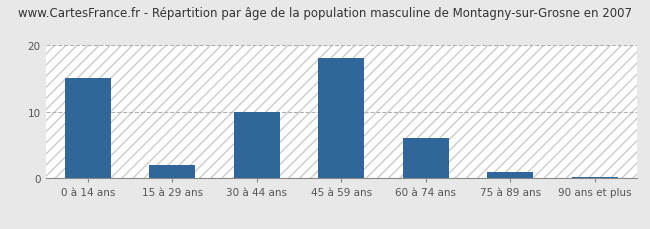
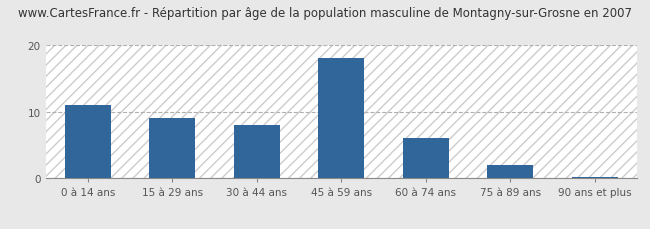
0 à 14 ans: 15.0 -> 11.0
15 à 29 ans: 2.0 -> 9.0
30 à 44 ans: 10.0 -> 8.0
75 à 89 ans: 1.0 -> 2.0
